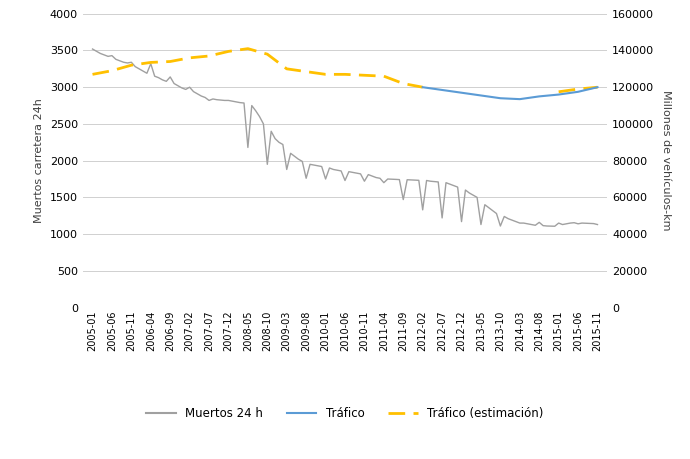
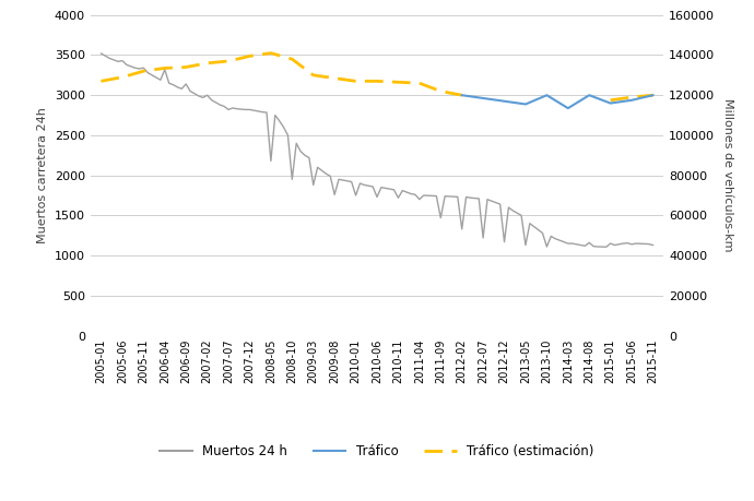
Tráfico/2013-10: 114000 -> 120000
Tráfico/2014-08: 115000 -> 120000
